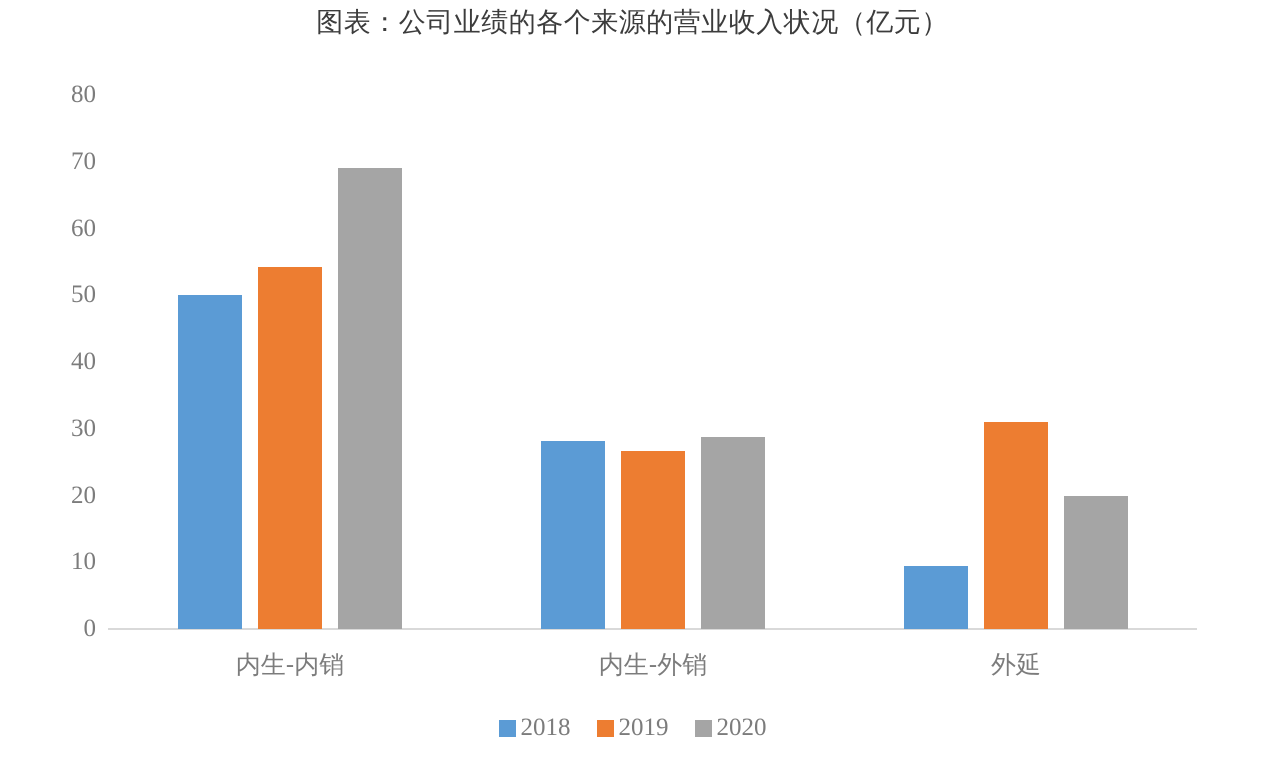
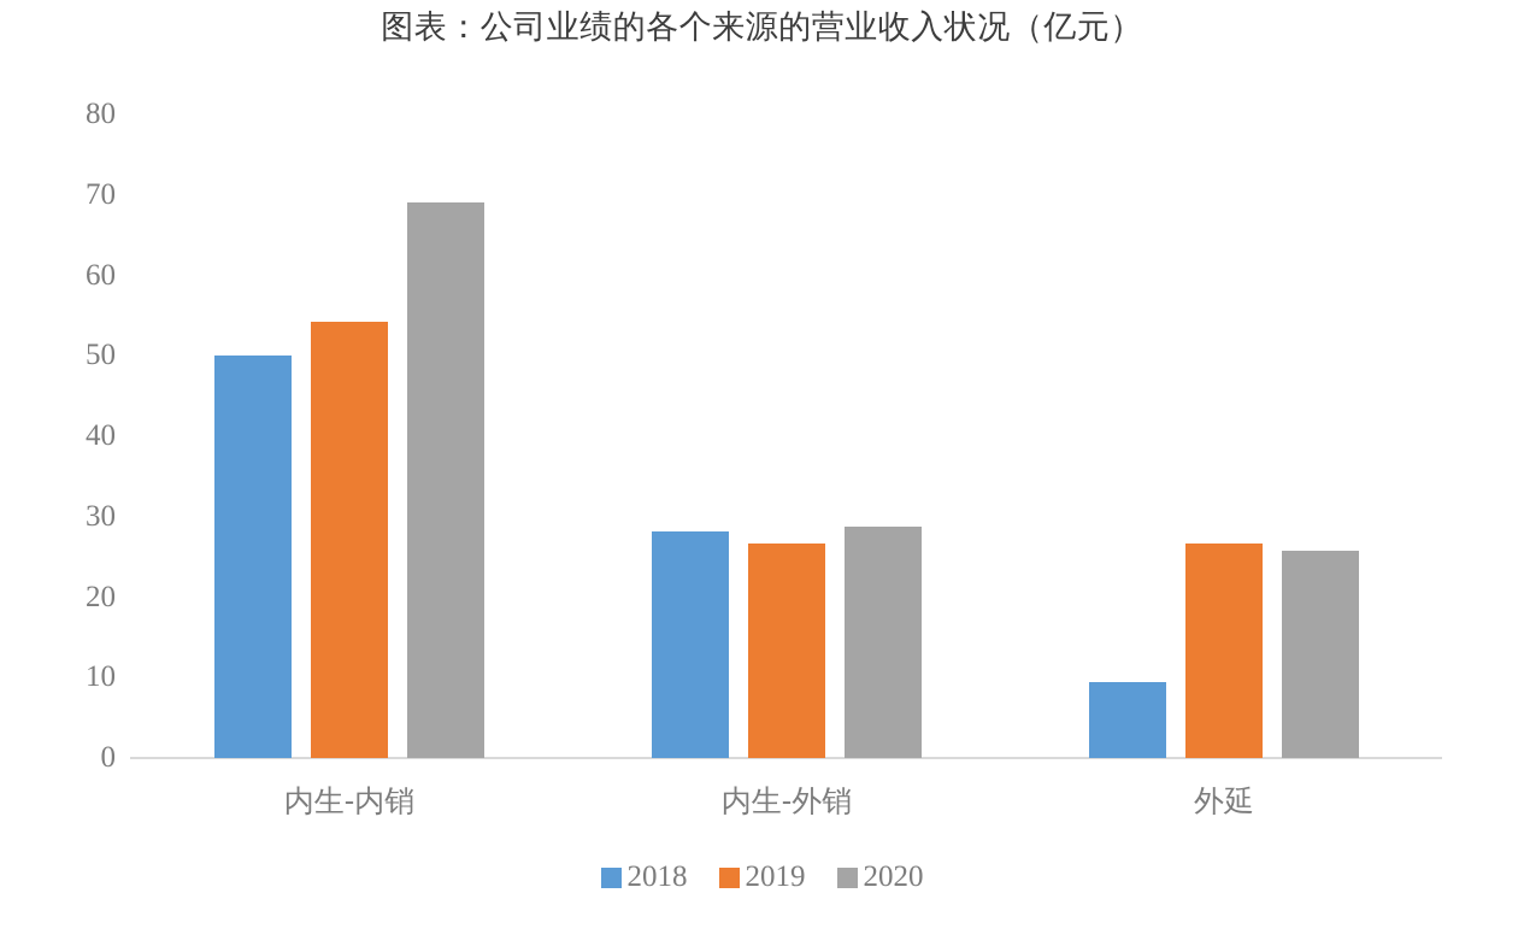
2019/外延: 31 -> 27
2020/外延: 20 -> 26
